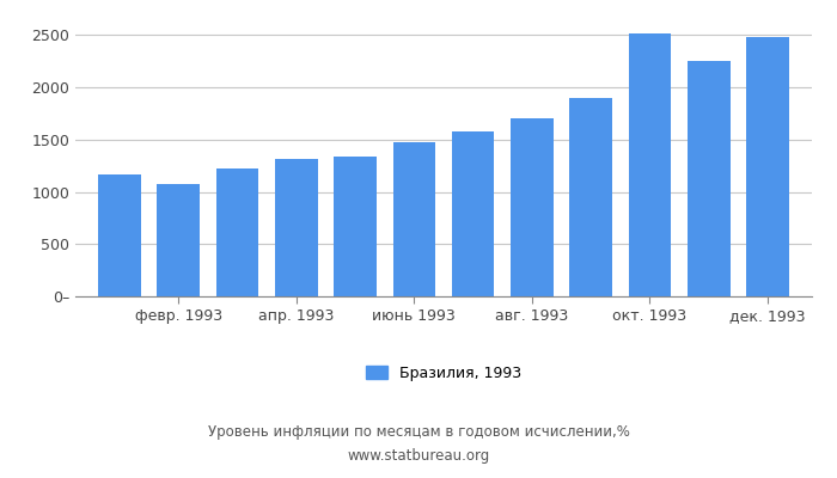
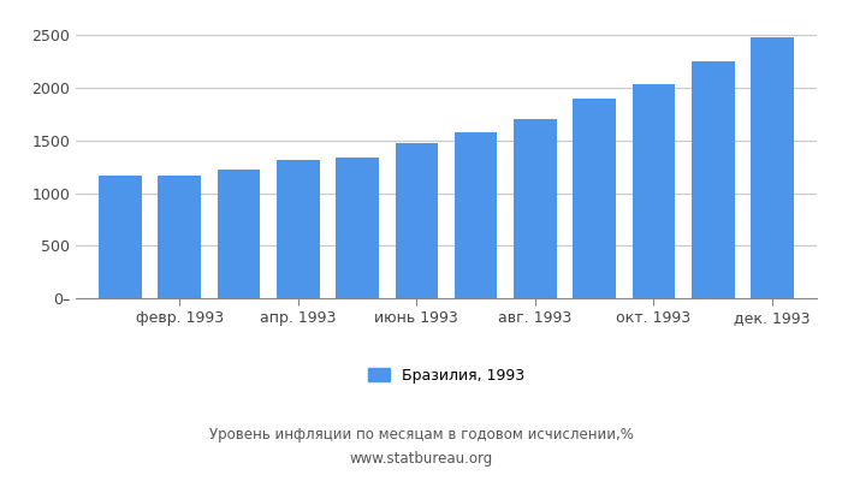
февр. 1993: 1080 -> 1160
окт. 1993: 2520 -> 2040
